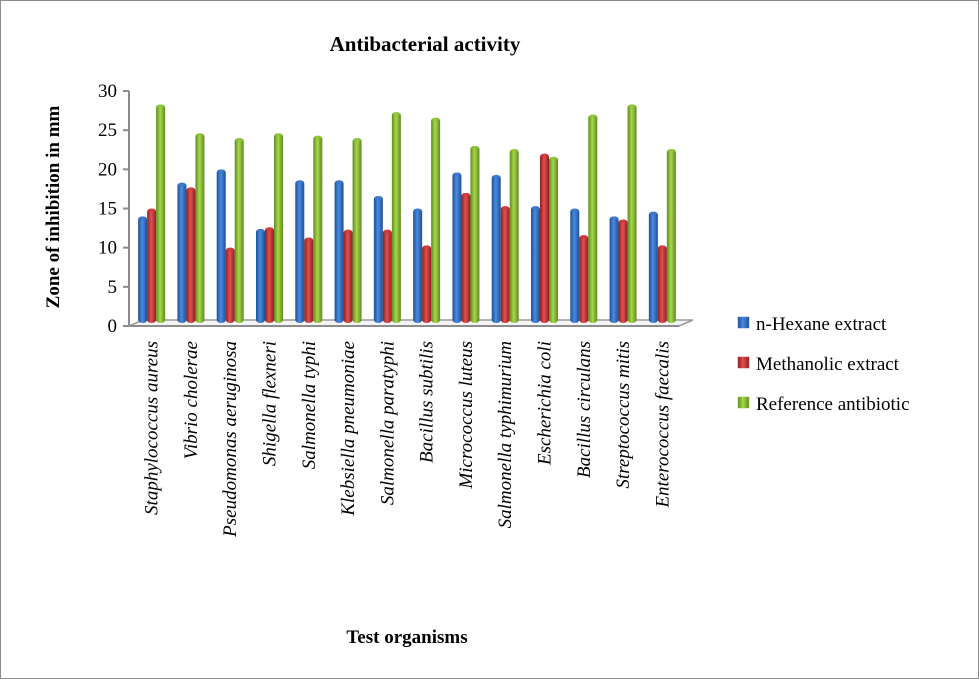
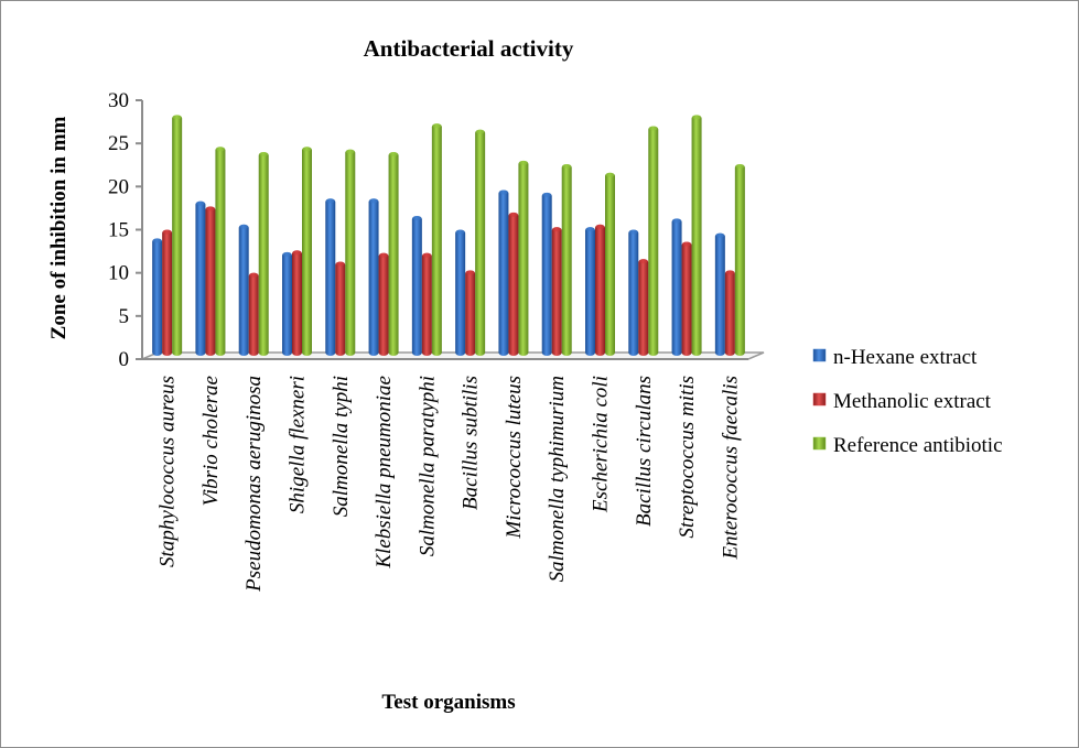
n-Hexane extract/Pseudomonas aeruginosa: 20 -> 16
Methanolic extract/Escherichia coli: 22 -> 16
n-Hexane extract/Streptococcus mitis: 14 -> 16
